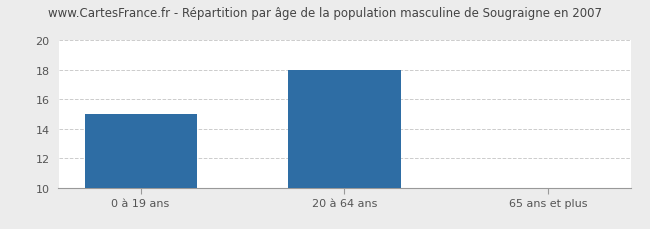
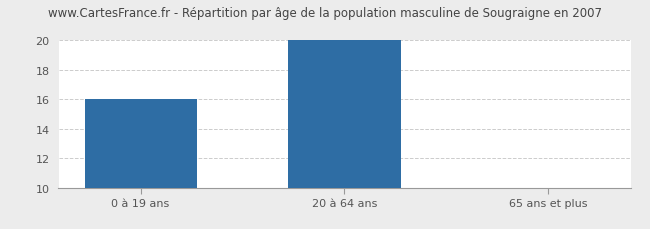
0 à 19 ans: 15.0 -> 16.0
20 à 64 ans: 18.0 -> 20.0
